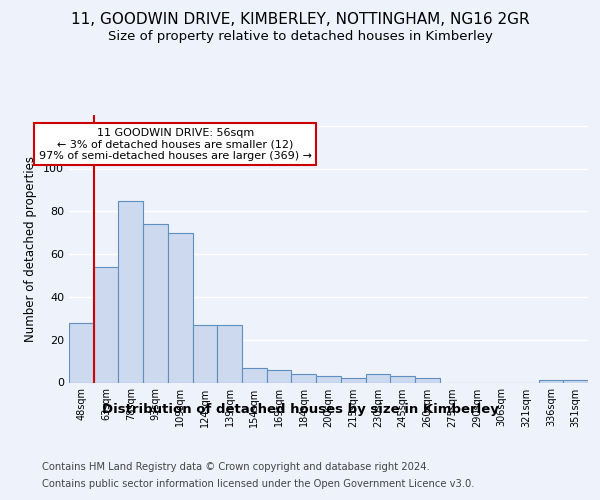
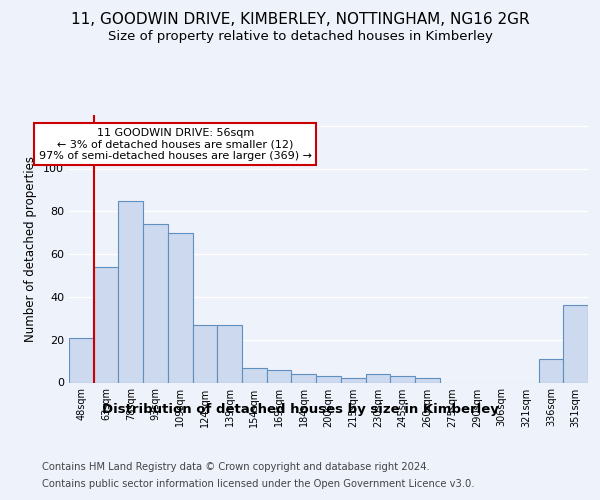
48sqm: 28 -> 21
336sqm: 1 -> 11
351sqm: 1 -> 36
